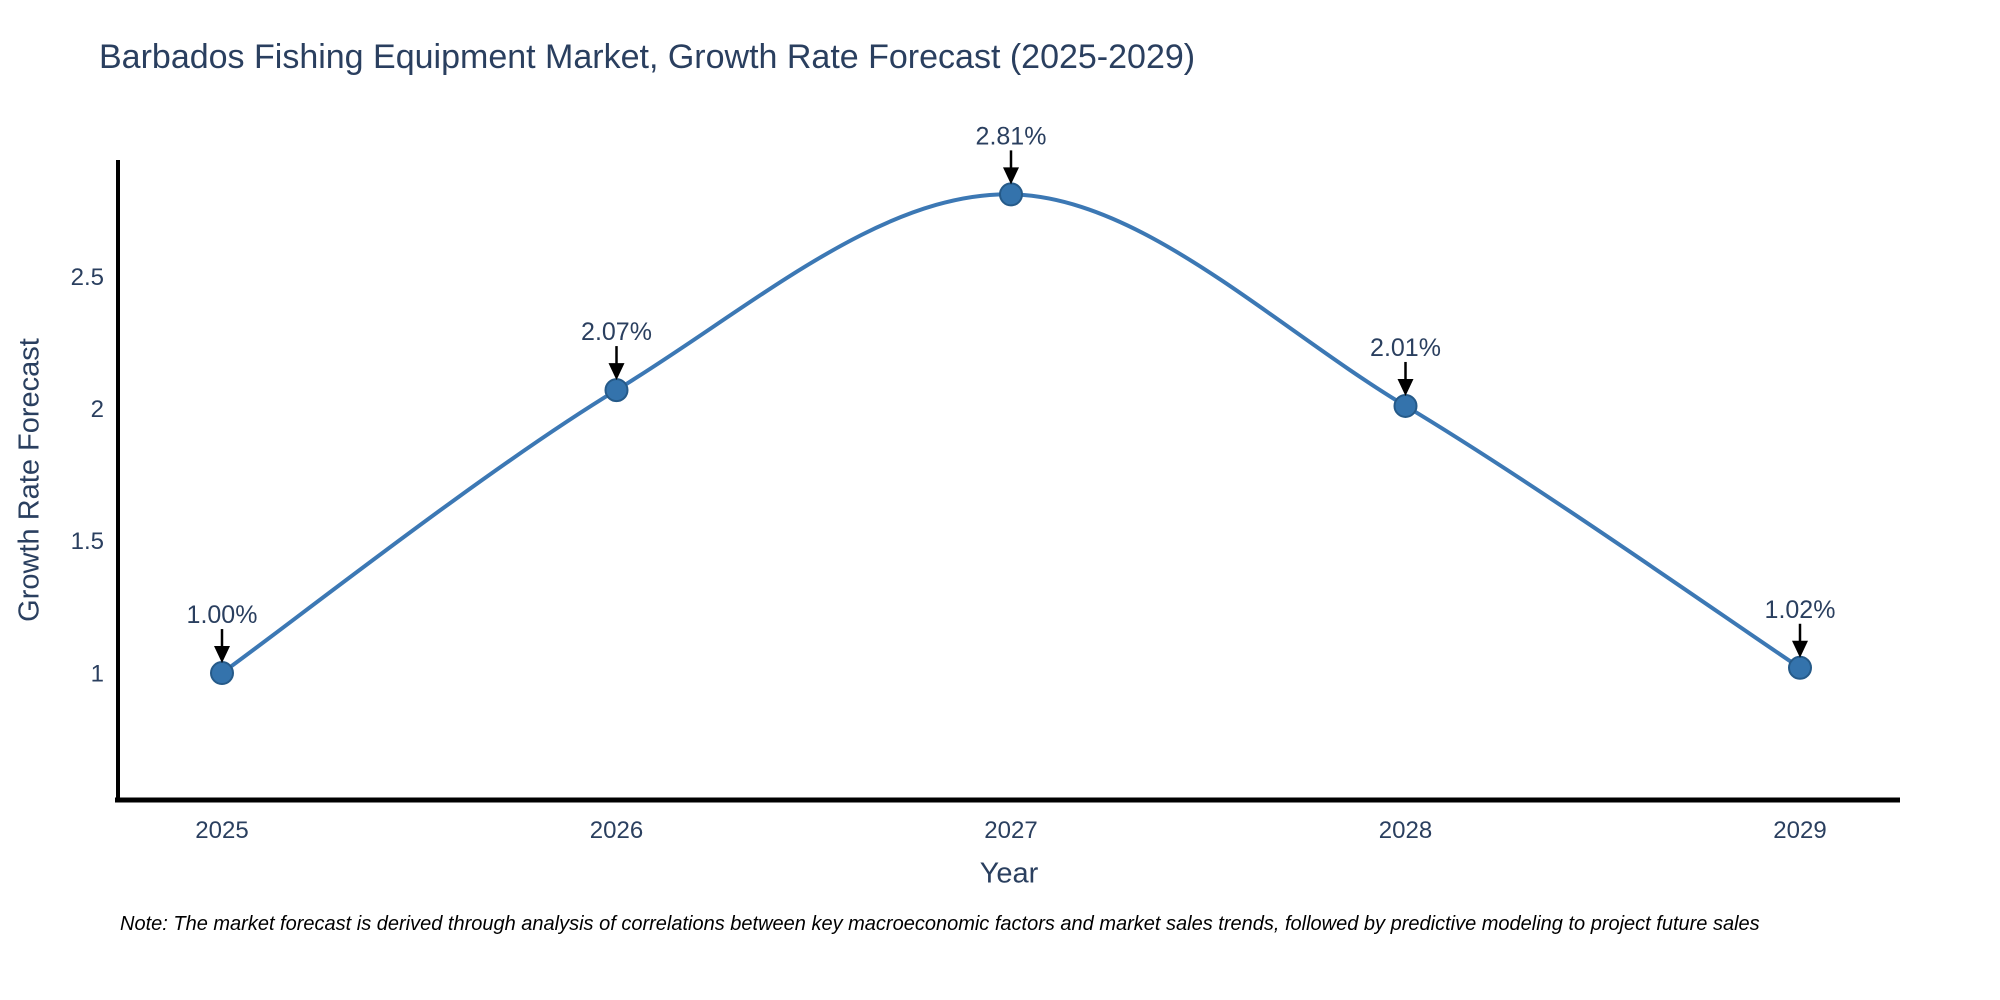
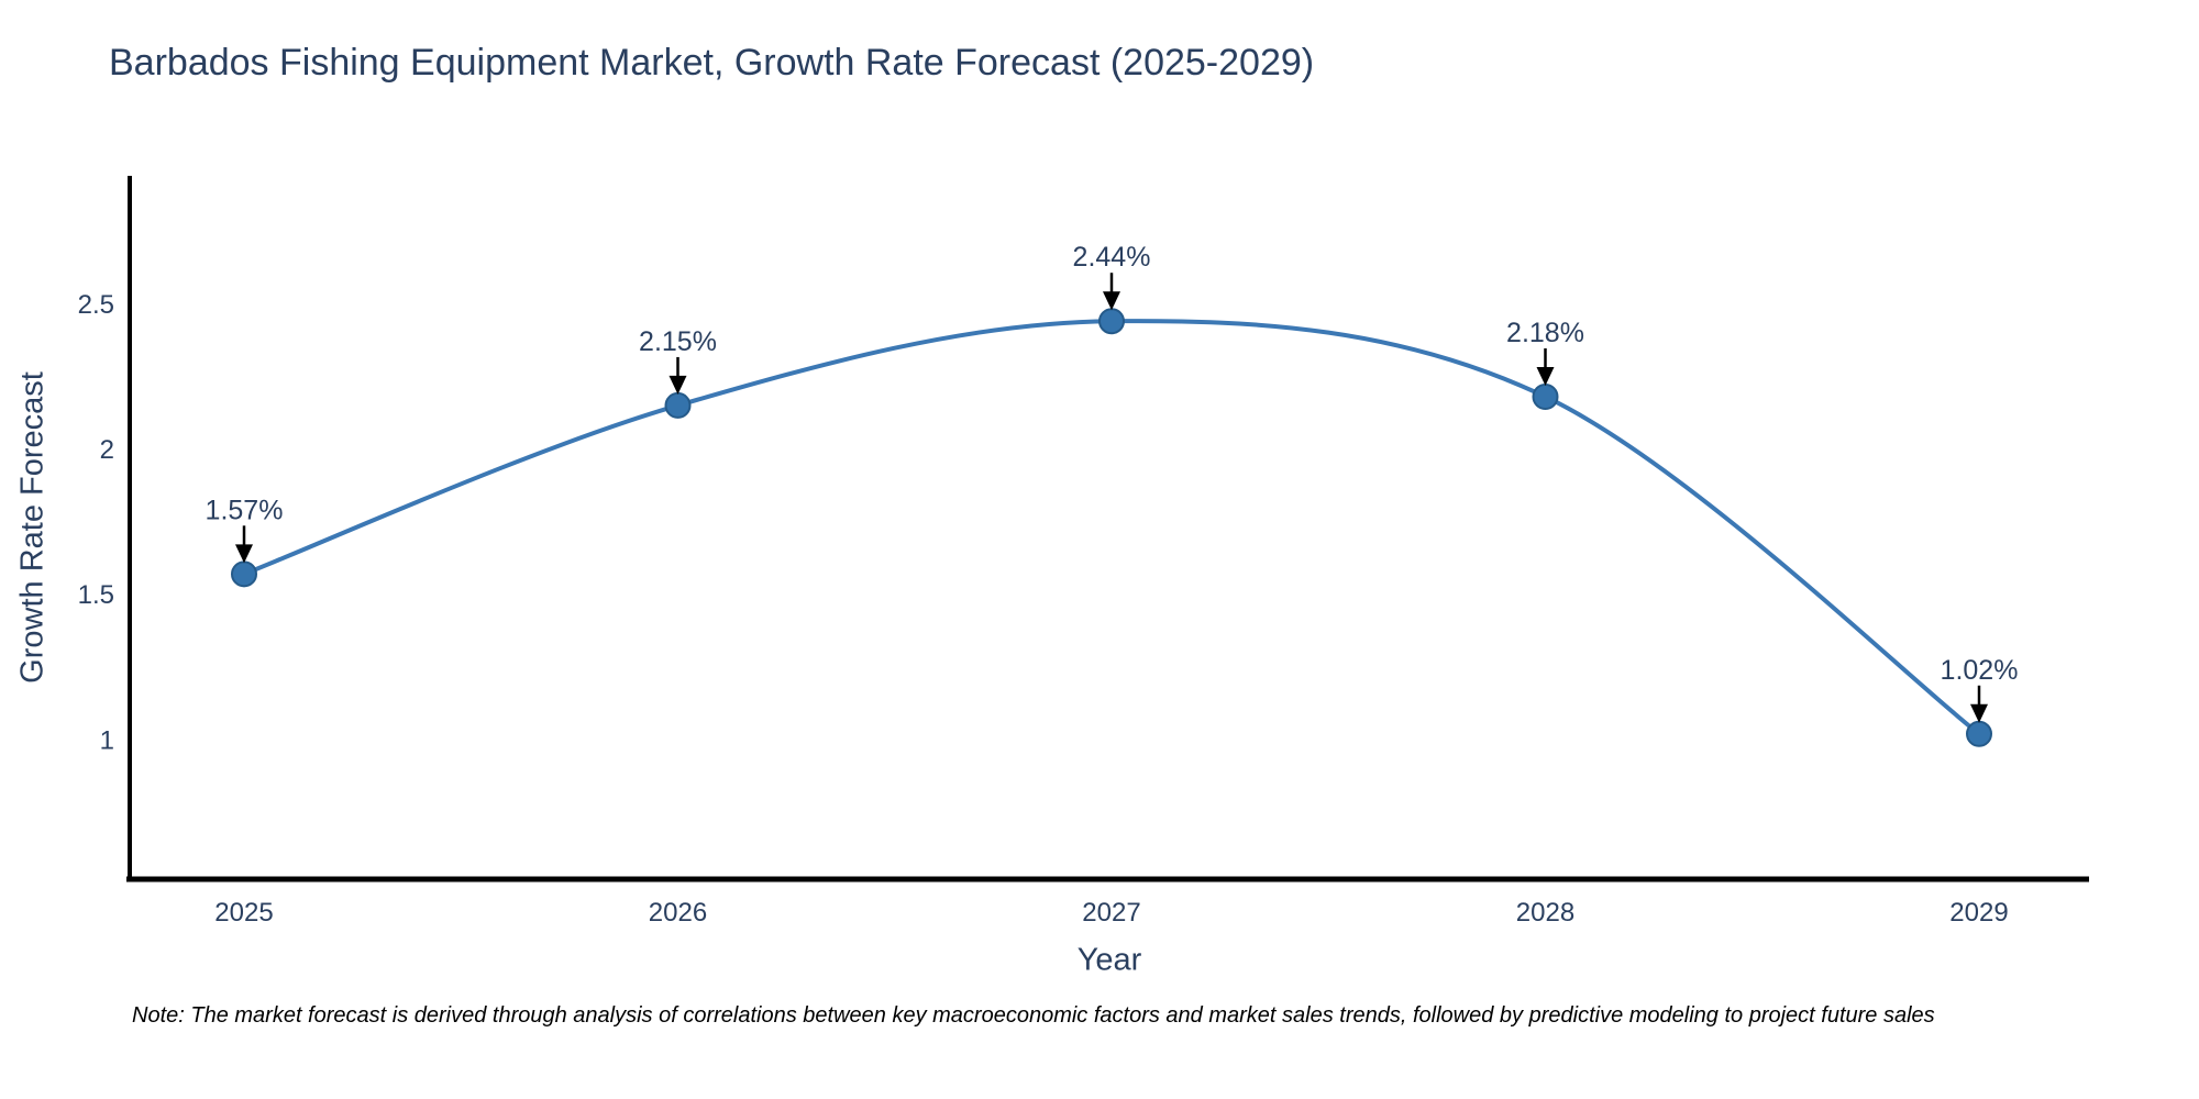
2025: 1.00% -> 1.57%
2026: 2.07% -> 2.15%
2027: 2.81% -> 2.44%
2028: 2.01% -> 2.18%
